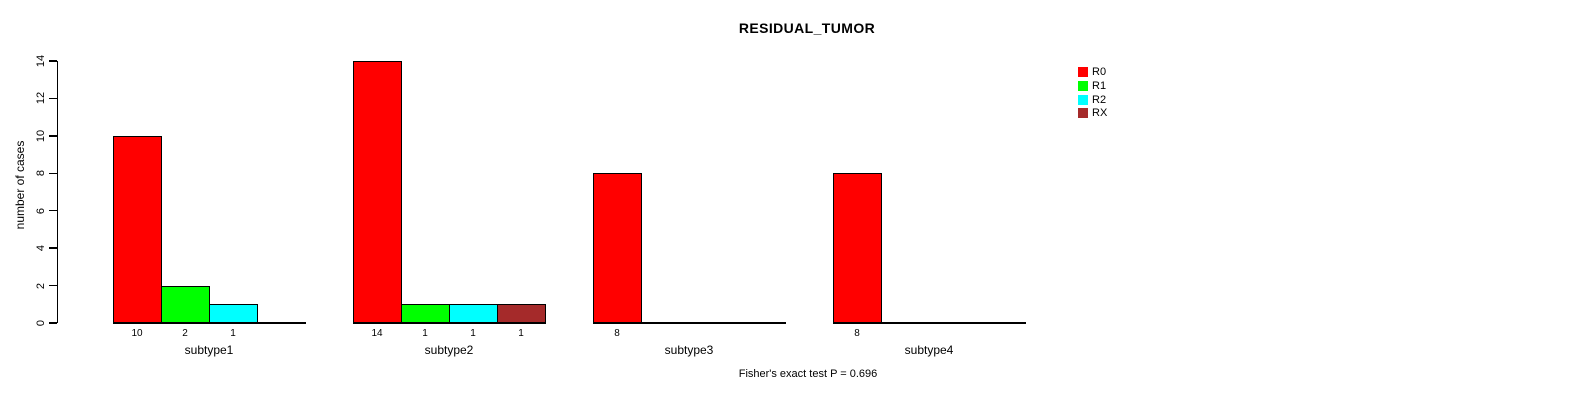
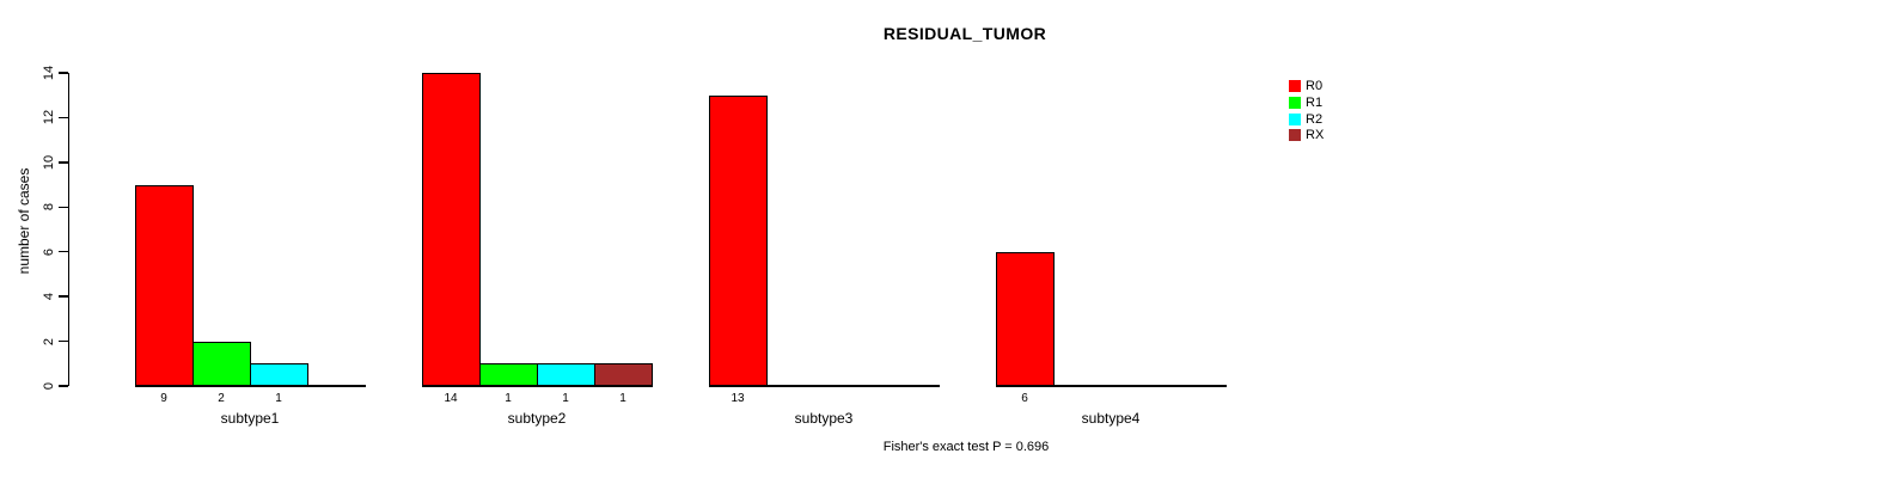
R0/subtype1: 10 -> 9
R0/subtype3: 8 -> 13
R0/subtype4: 8 -> 6
